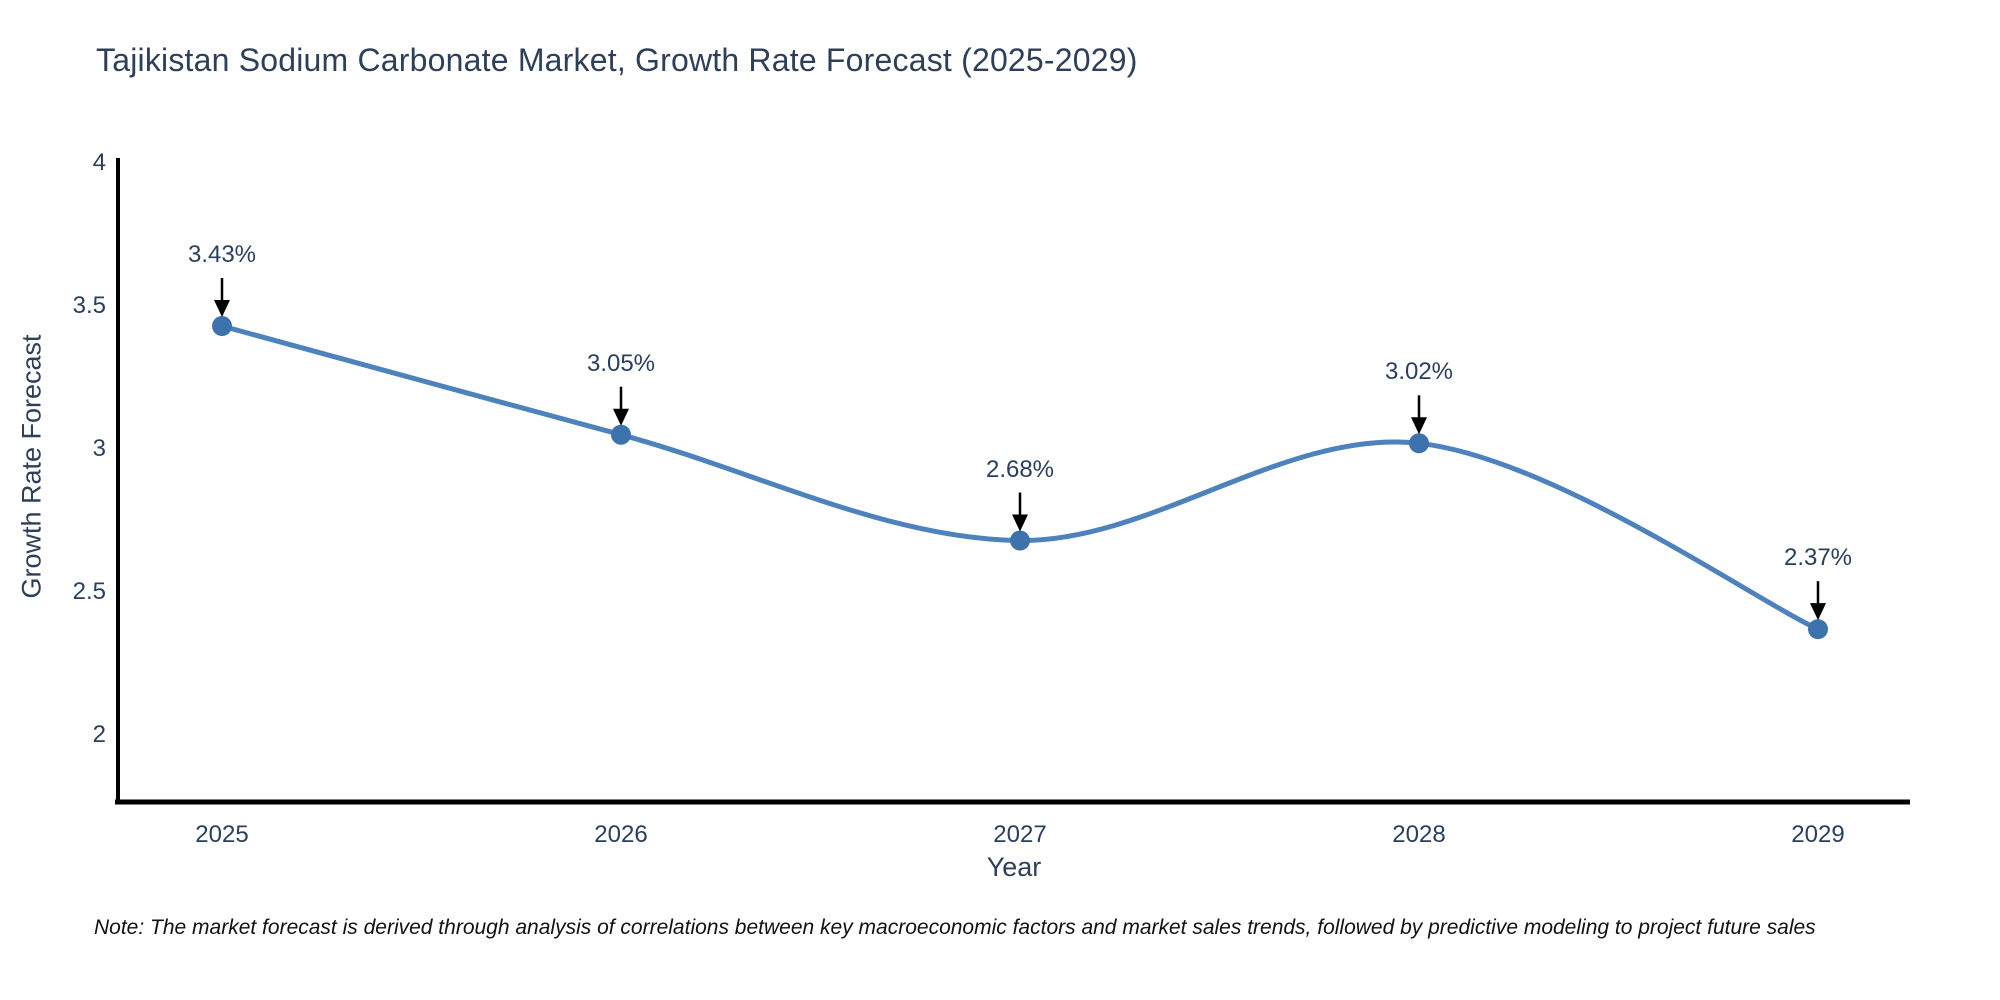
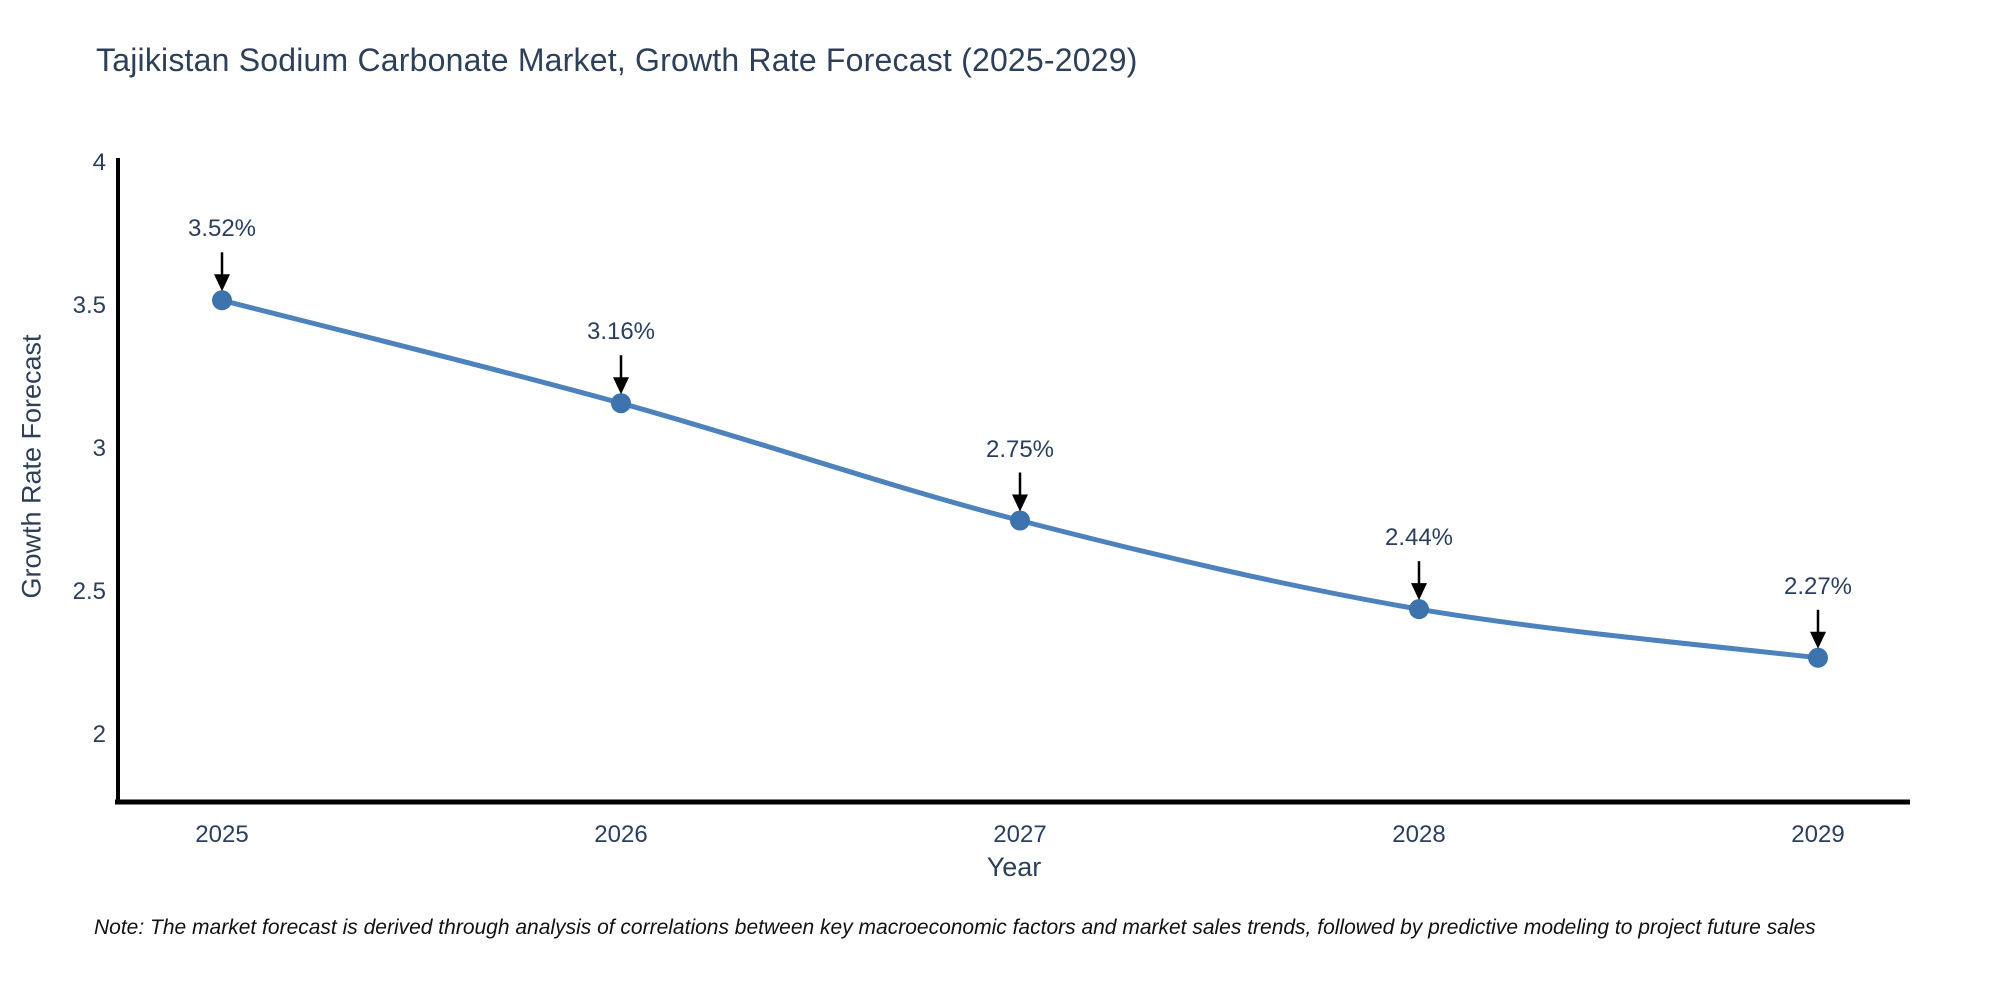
2025: 3.43% -> 3.52%
2026: 3.05% -> 3.16%
2027: 2.68% -> 2.75%
2028: 3.02% -> 2.44%
2029: 2.37% -> 2.27%
